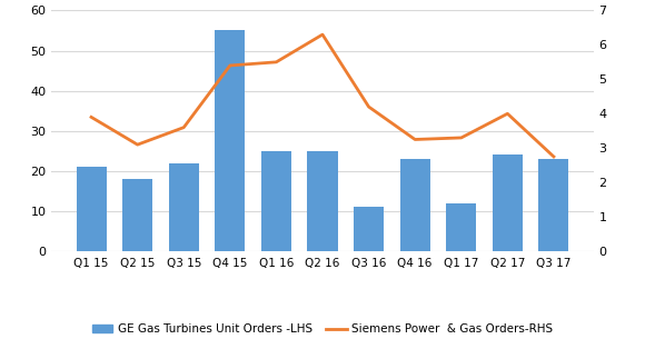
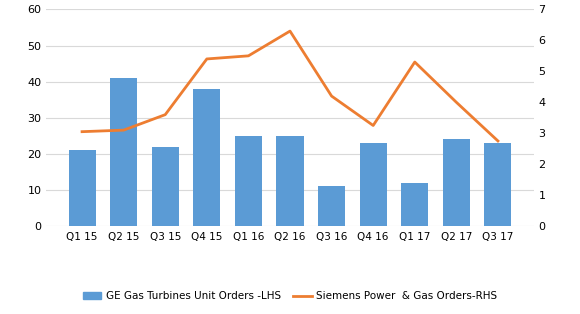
Siemens Power & Gas Orders-RHS/Q1 15: 3.90 -> 3.05
GE Gas Turbines Unit Orders -LHS/Q2 15: 18 -> 41
GE Gas Turbines Unit Orders -LHS/Q4 15: 55 -> 38
Siemens Power & Gas Orders-RHS/Q1 17: 3.30 -> 5.30
